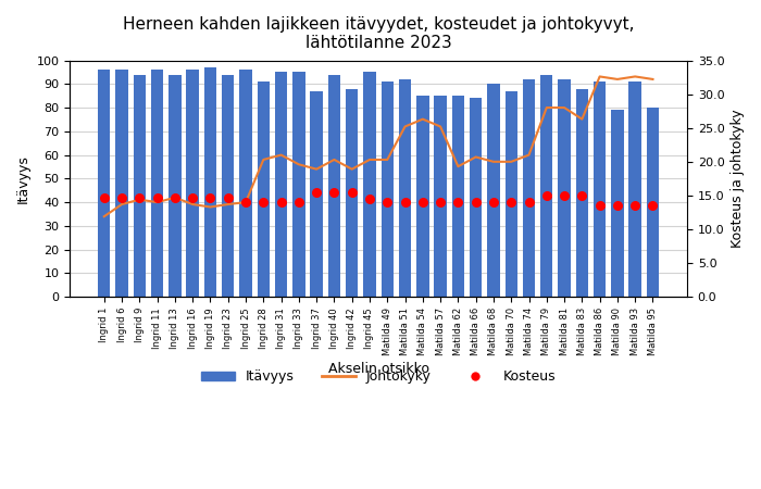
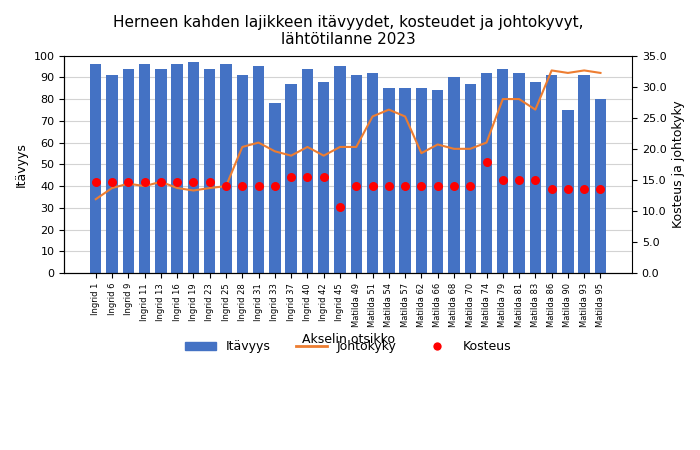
Itävyys/Ingrid 6: 96 -> 91
Itävyys/Ingrid 33: 95 -> 78
Kosteus/Ingrid 45: 14.5 -> 10.6
Kosteus/Matilda 74: 14.0 -> 17.8
Itävyys/Matilda 90: 79 -> 75
